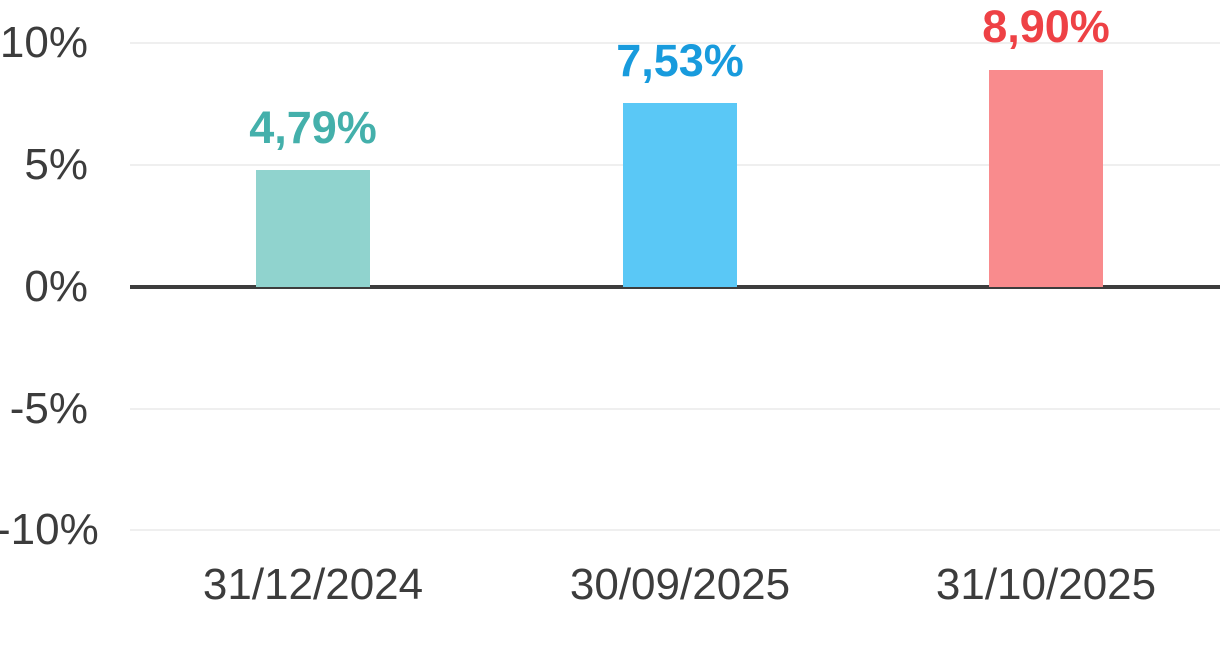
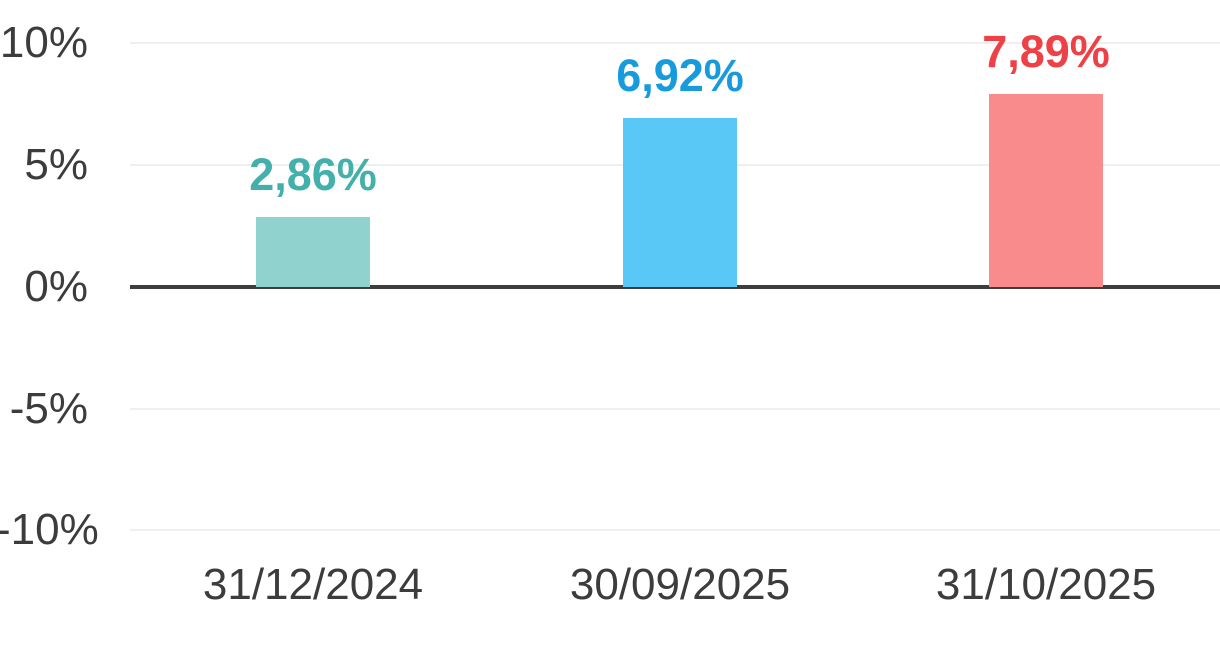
31/12/2024: 4,79% -> 2,86%
30/09/2025: 7,53% -> 6,92%
31/10/2025: 8,90% -> 7,89%
